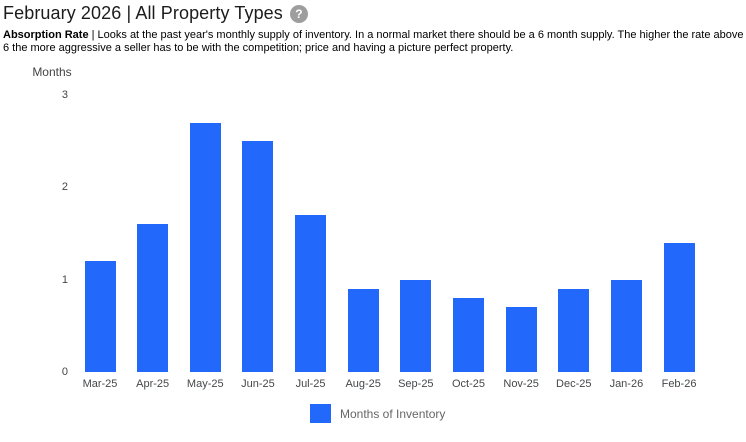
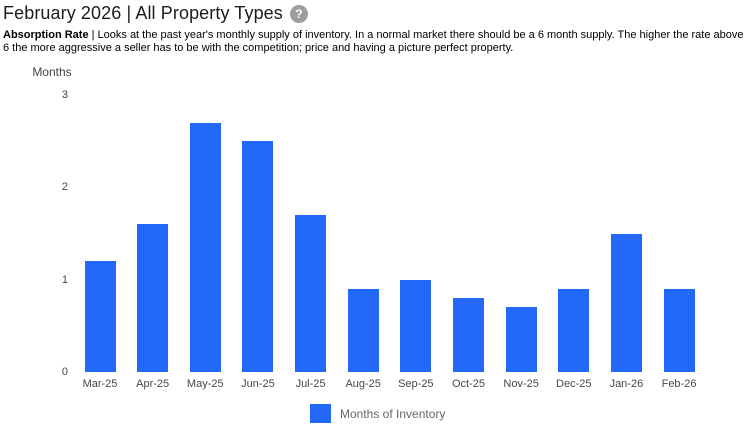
Jan-26: 1.0 -> 1.5
Feb-26: 1.4 -> 0.9
